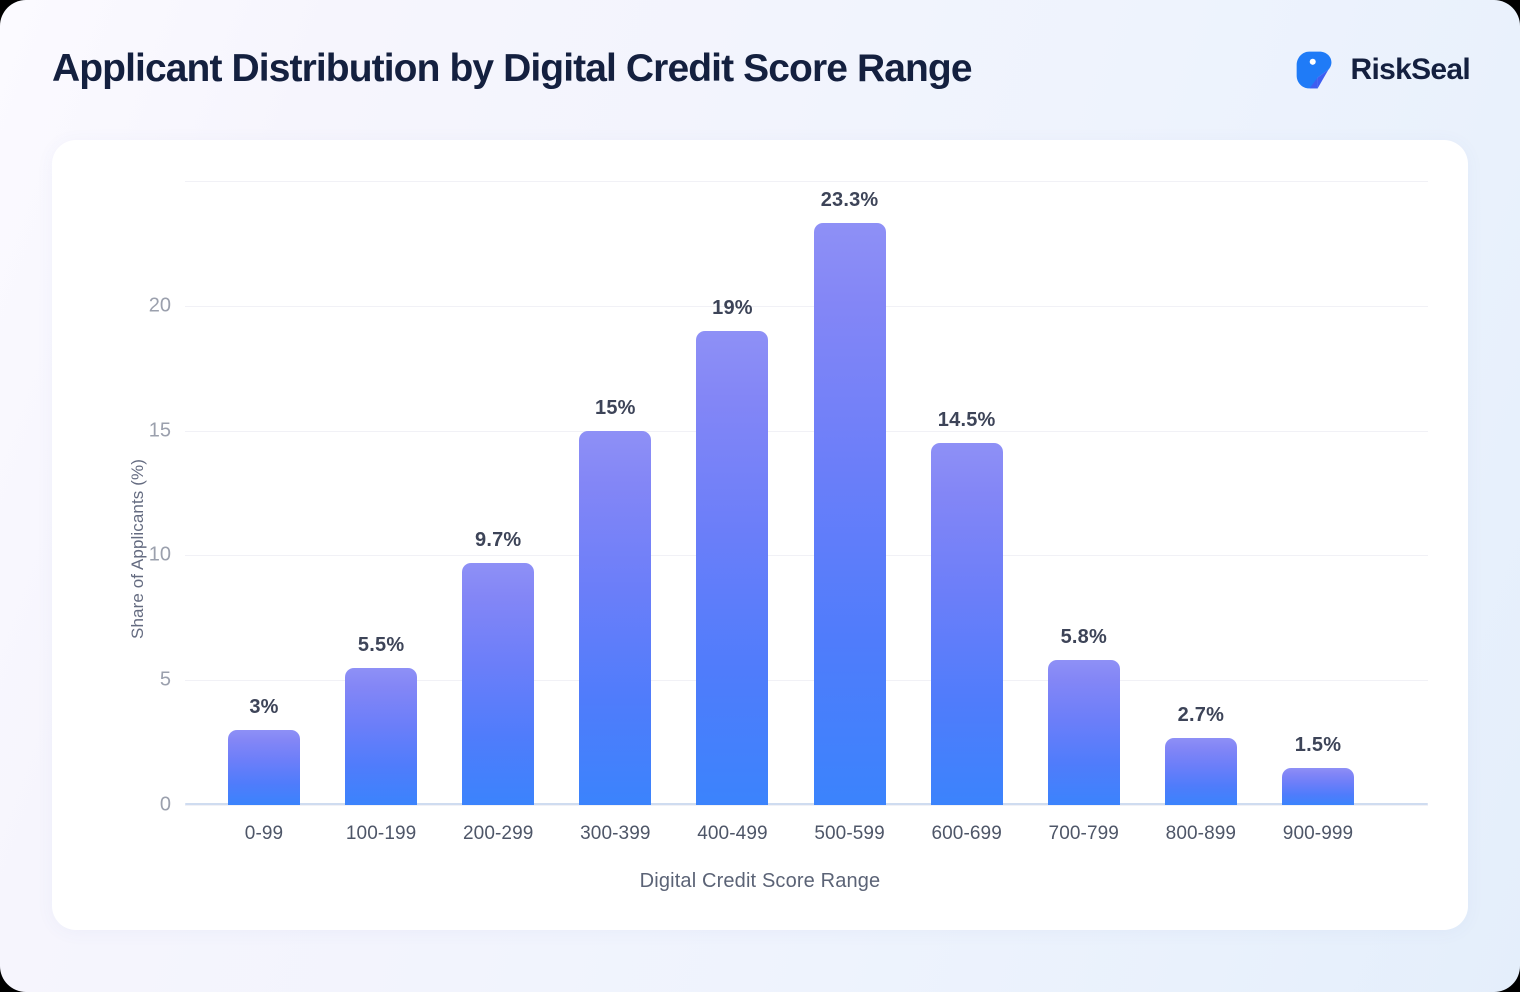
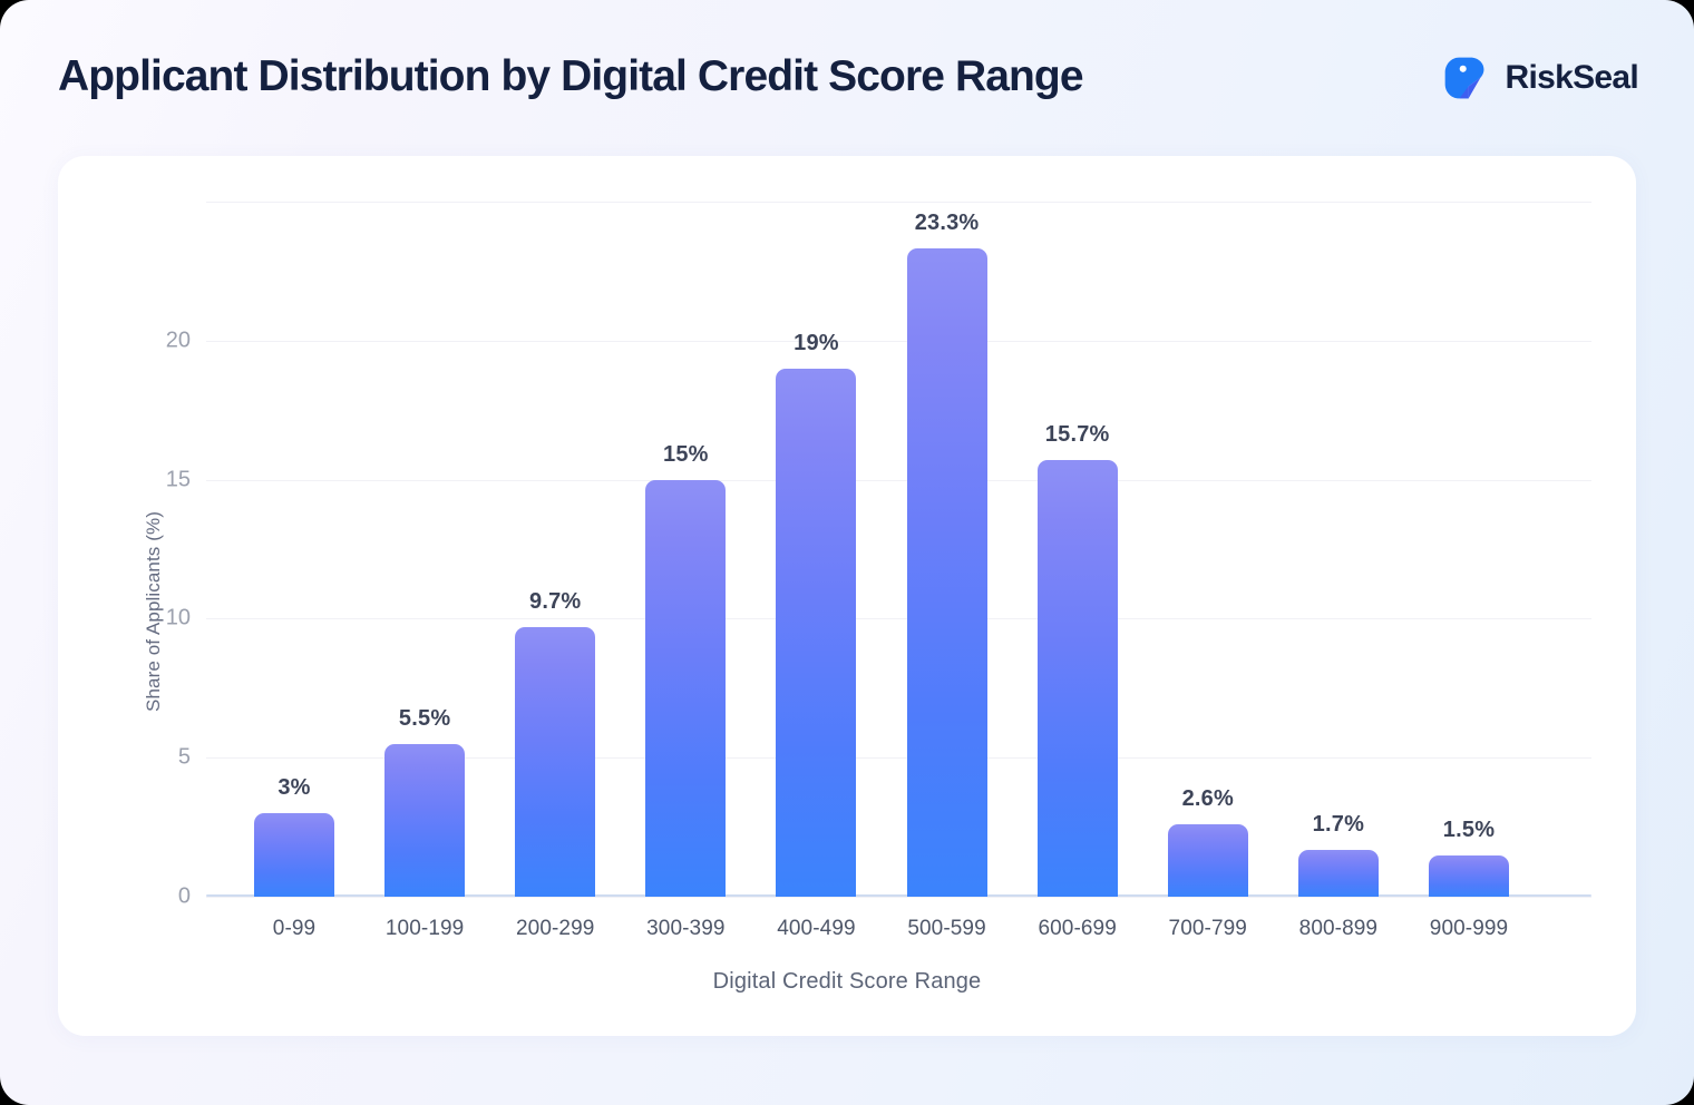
600-699: 14.5% -> 15.7%
700-799: 5.8% -> 2.6%
800-899: 2.7% -> 1.7%
